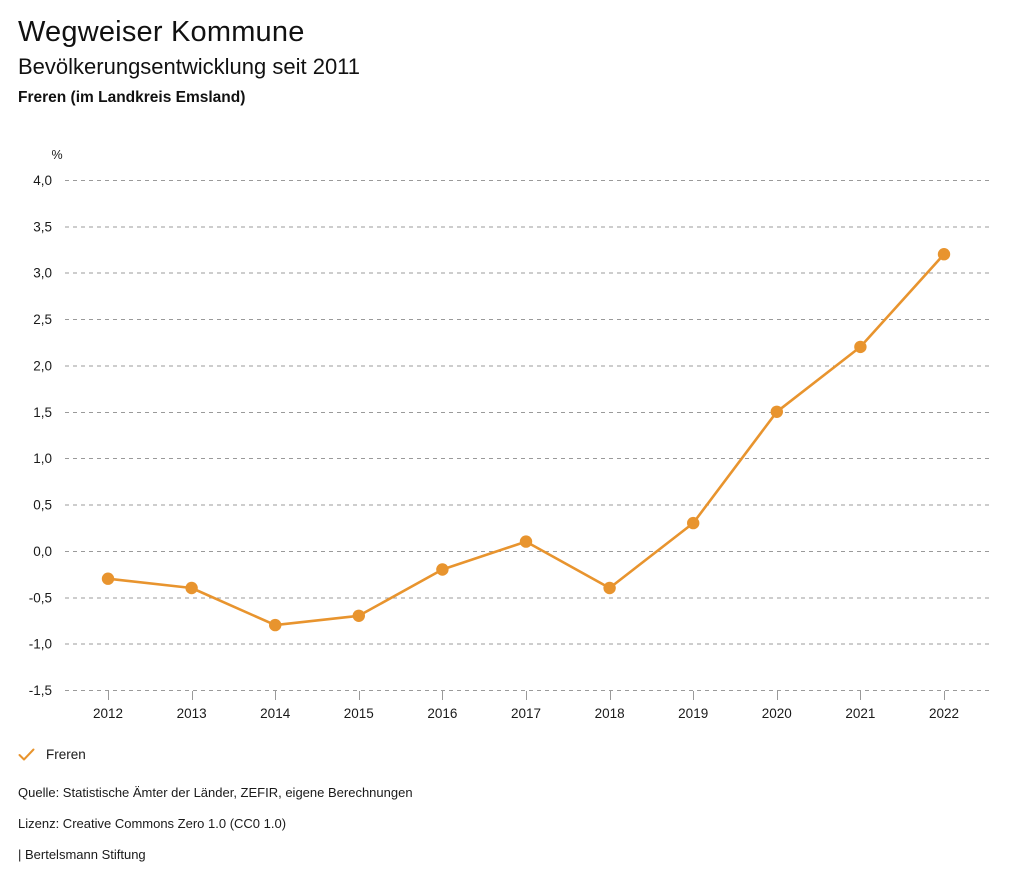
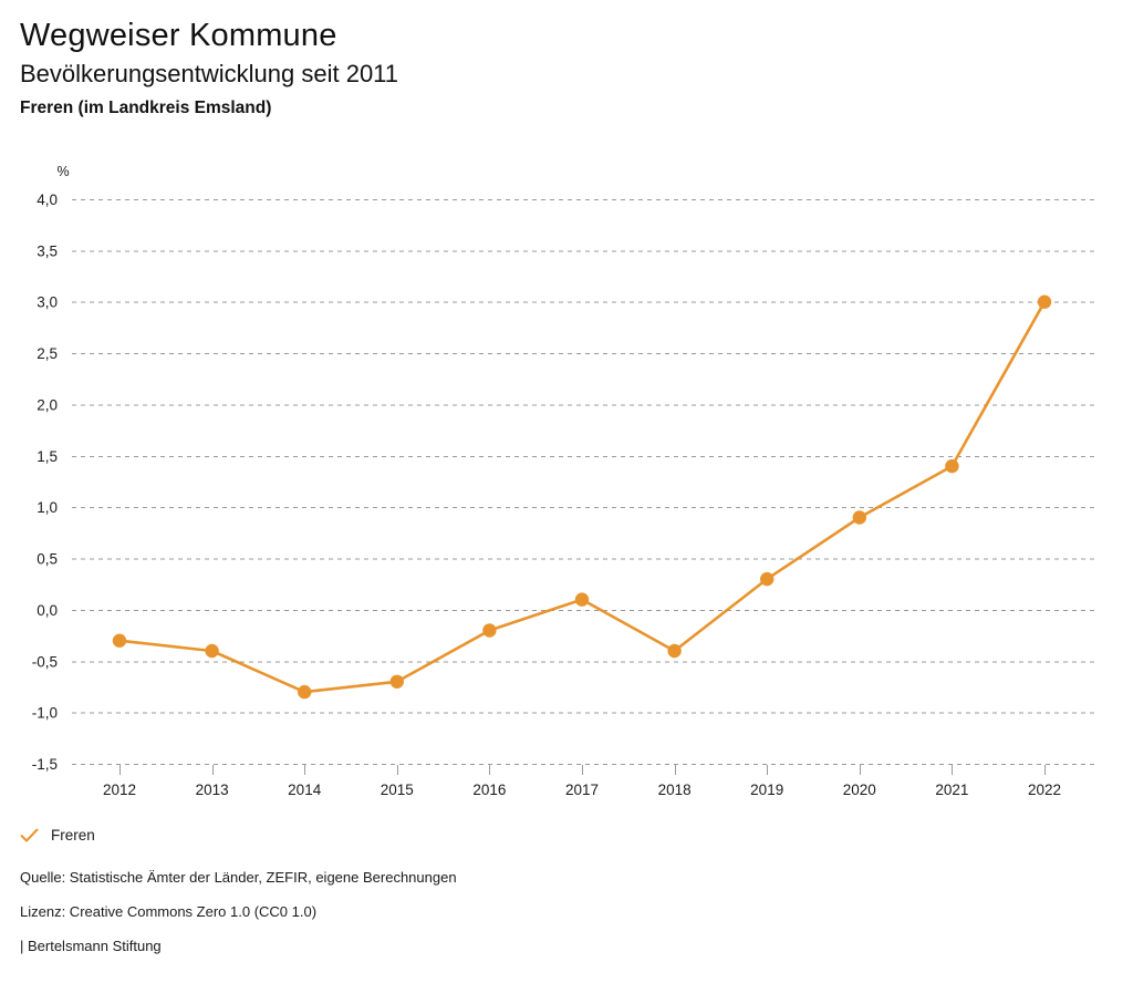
2020: 1,5 -> 0,9
2021: 2,2 -> 1,4
2022: 3,2 -> 3,0
